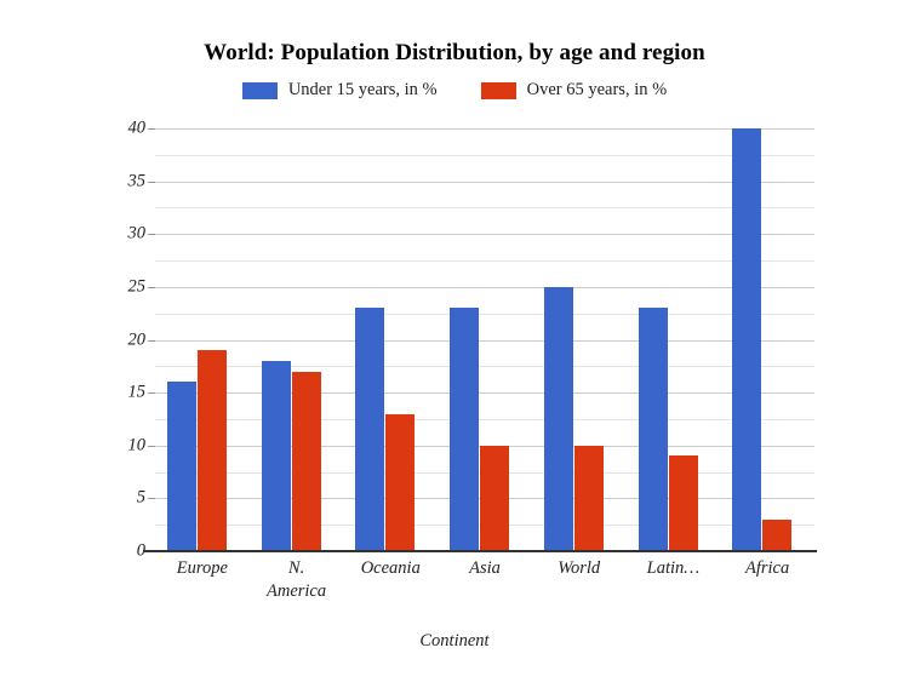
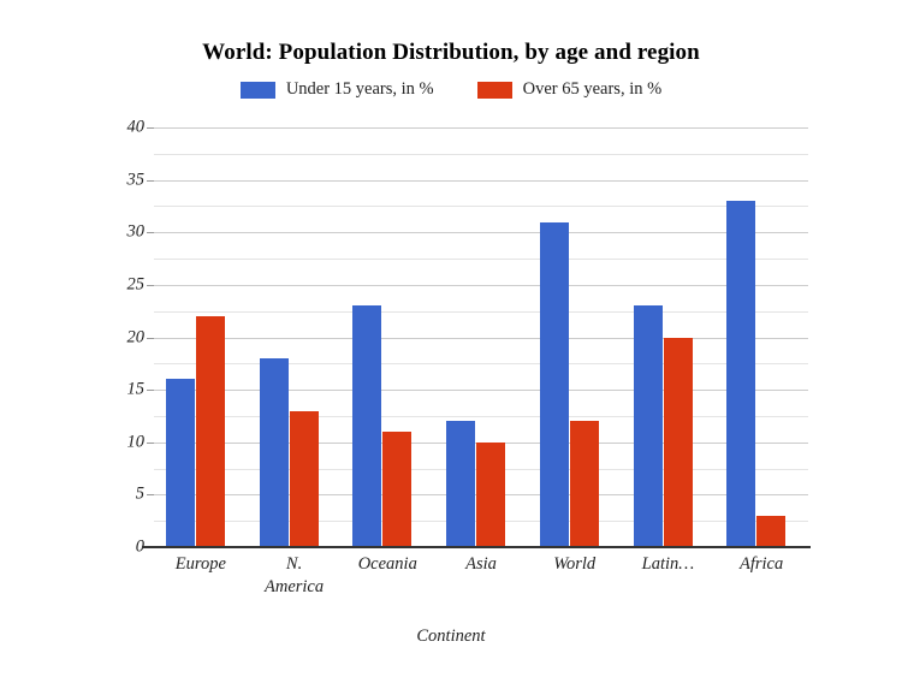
Over 65 years, in %/Europe: 19 -> 22
Over 65 years, in %/N. America: 17 -> 13
Over 65 years, in %/Oceania: 13 -> 11
Under 15 years, in %/Asia: 23 -> 12
Under 15 years, in %/World: 25 -> 31
Over 65 years, in %/World: 10 -> 12
Over 65 years, in %/Latin…: 9 -> 20
Under 15 years, in %/Africa: 40 -> 33
